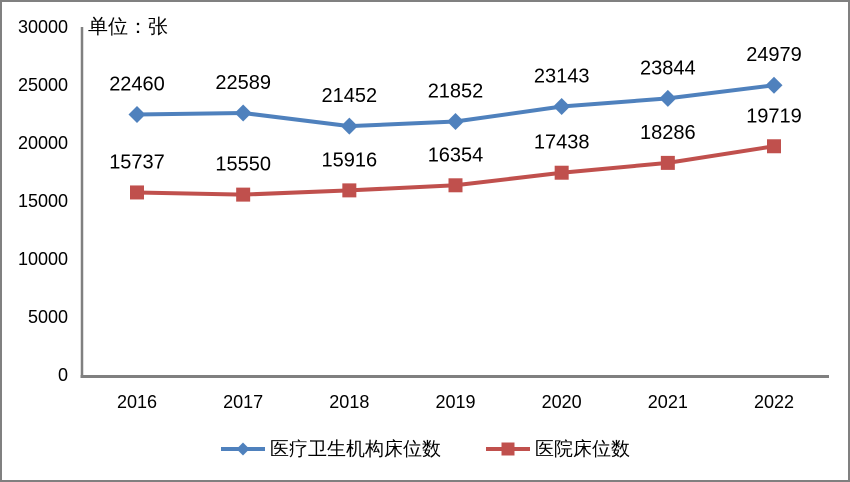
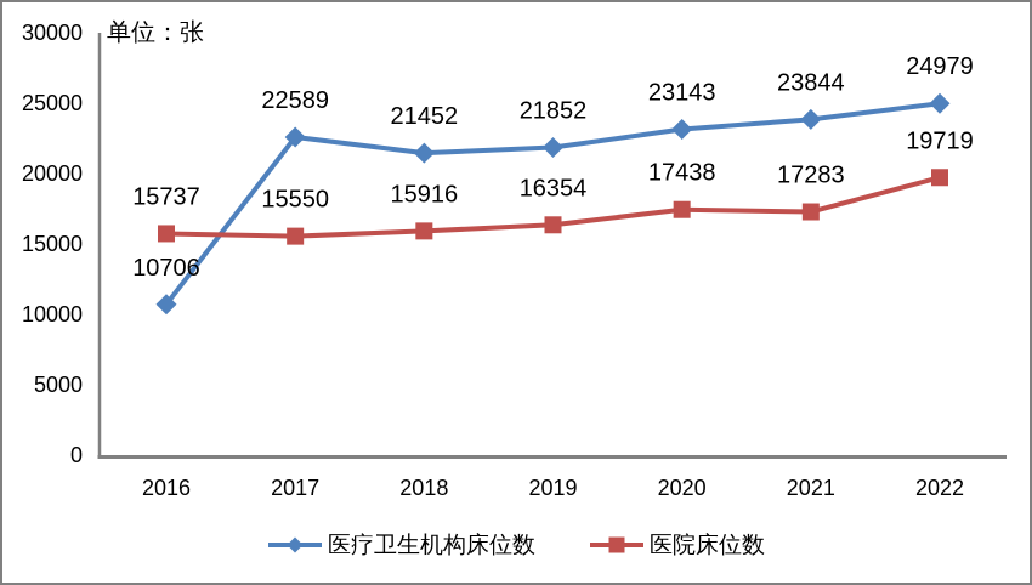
医疗卫生机构床位数/2016: 22460 -> 10706
医院床位数/2021: 18286 -> 17283
